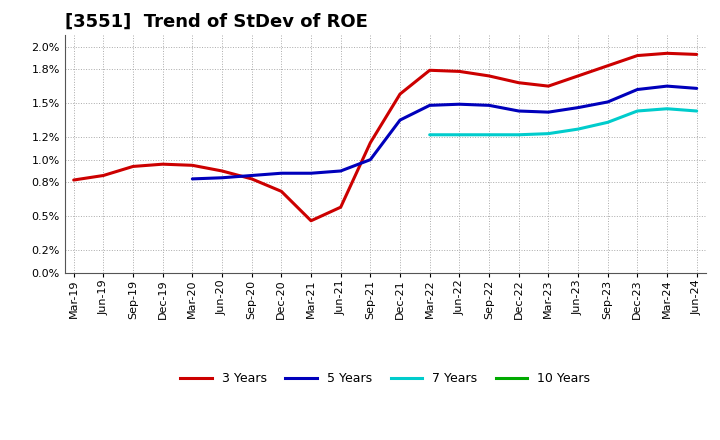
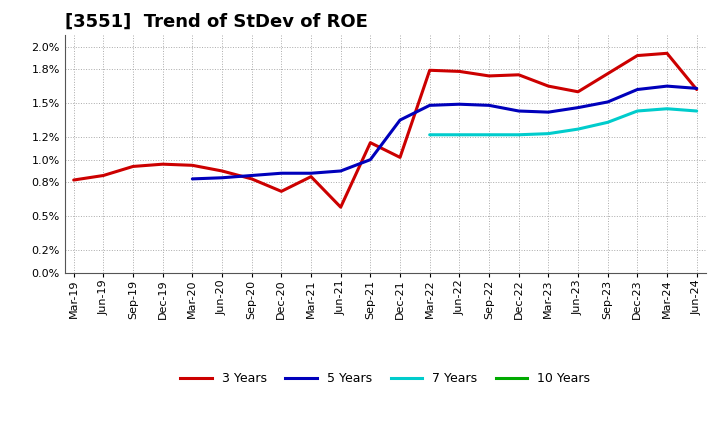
3 Years/Mar-21: 0.46% -> 0.85%
3 Years/Dec-21: 1.58% -> 1.02%
3 Years/Dec-22: 1.68% -> 1.75%
3 Years/Jun-23: 1.74% -> 1.60%
3 Years/Sep-23: 1.83% -> 1.76%
3 Years/Jun-24: 1.93% -> 1.62%
